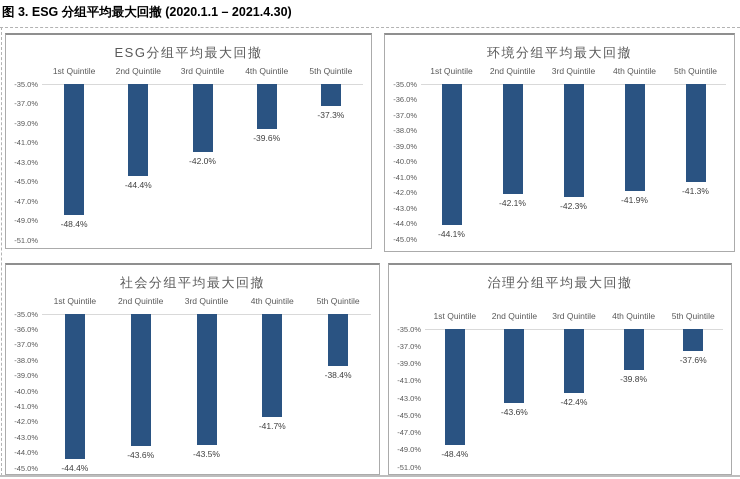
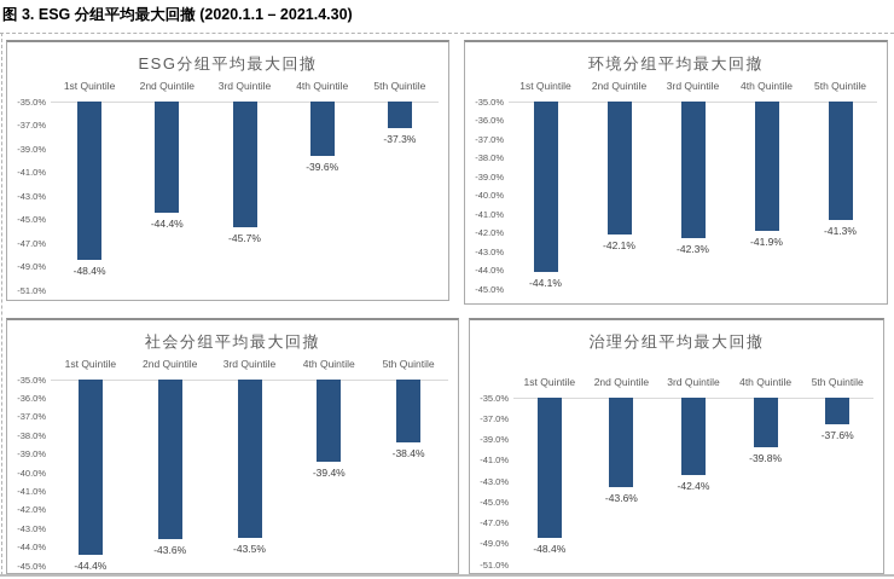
ESG分组平均最大回撤/3rd Quintile: -42.0% -> -45.7%
社会分组平均最大回撤/4th Quintile: -41.7% -> -39.4%
